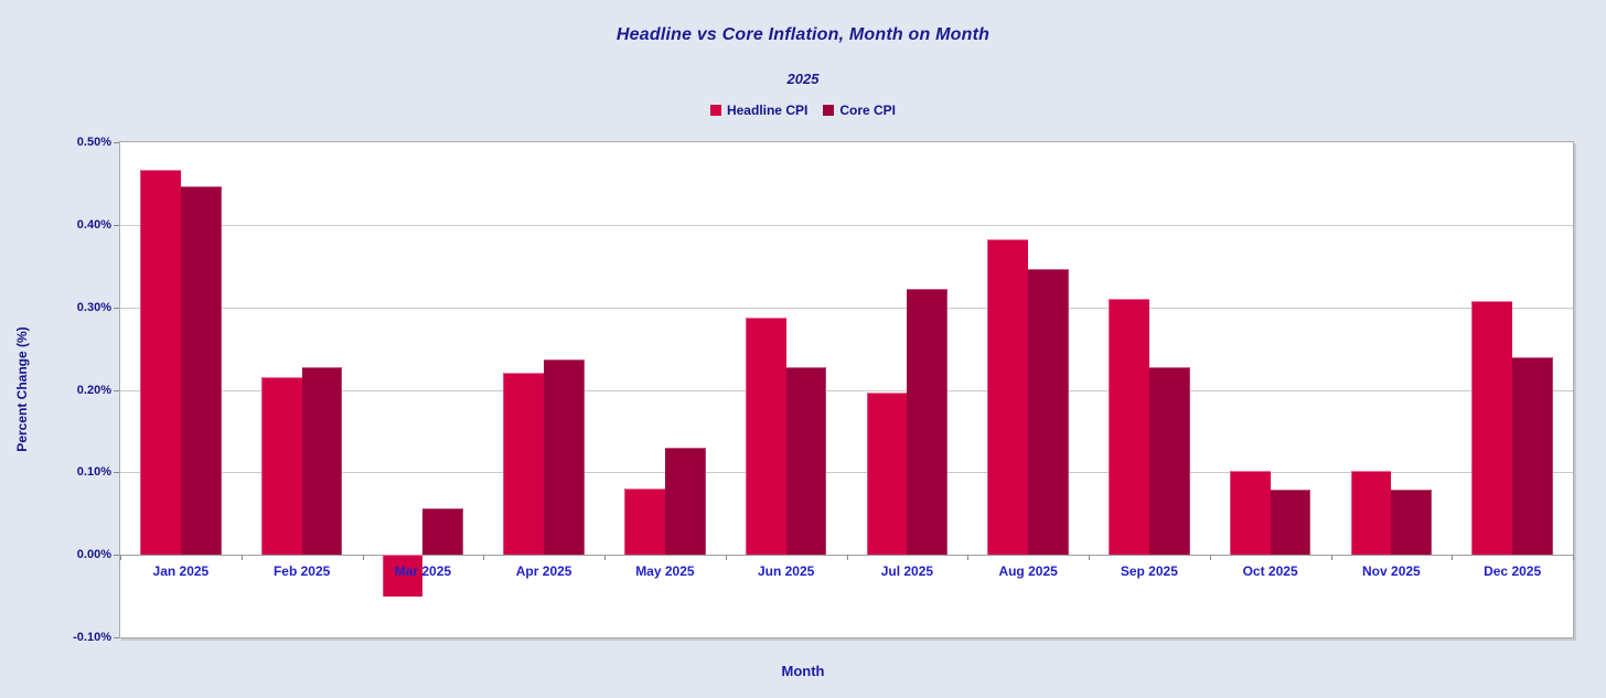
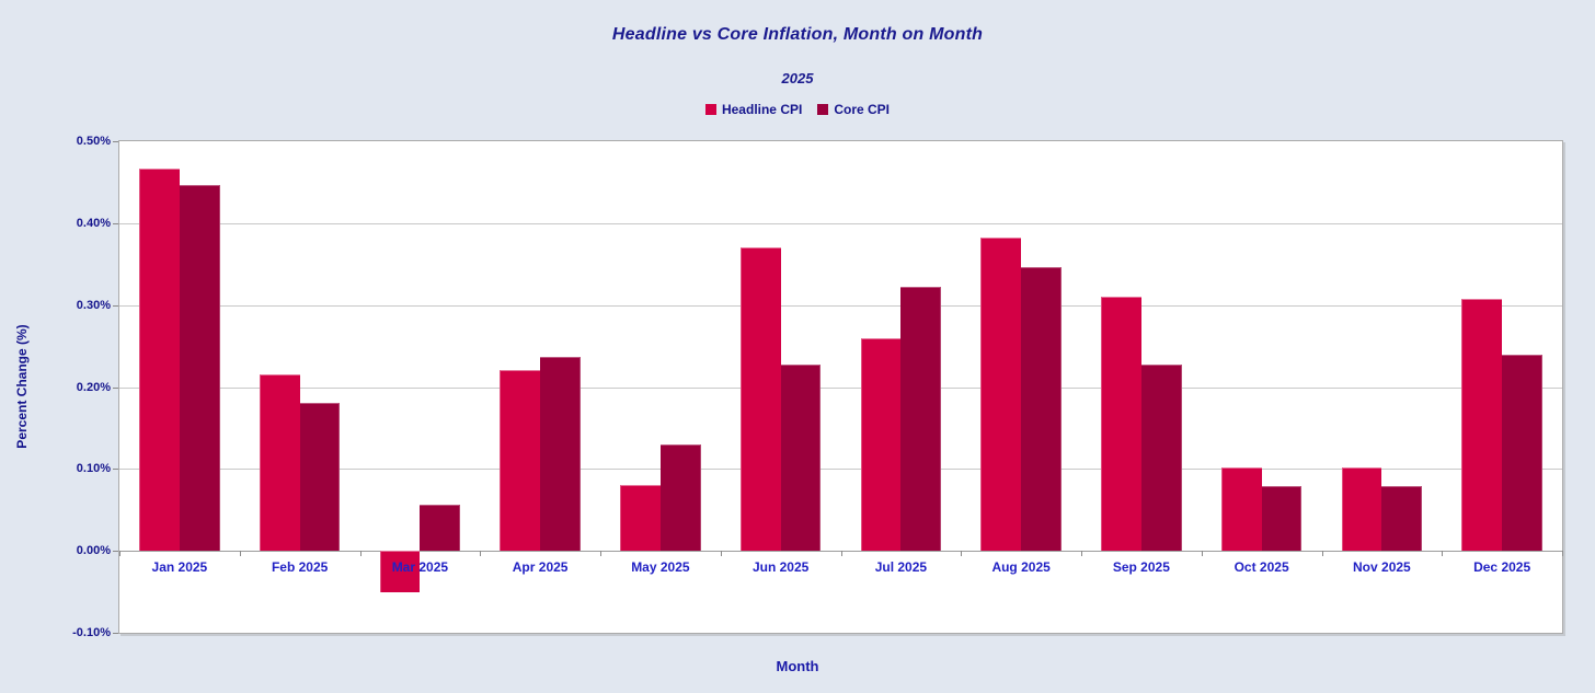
Core CPI/Feb 2025: 0.23% -> 0.18%
Headline CPI/Jun 2025: 0.29% -> 0.37%
Headline CPI/Jul 2025: 0.20% -> 0.26%
